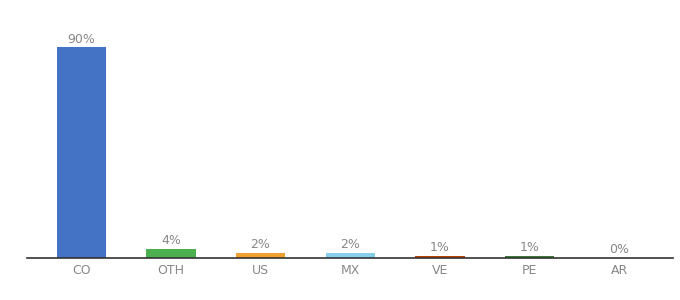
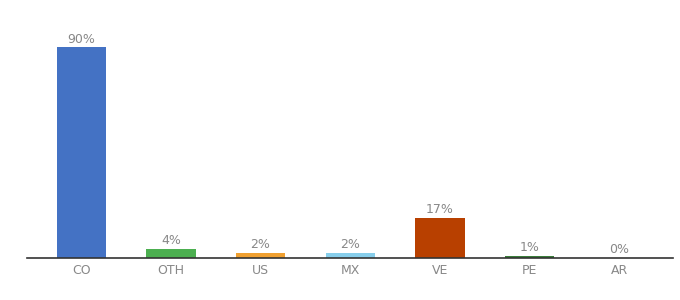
VE: 1% -> 17%
